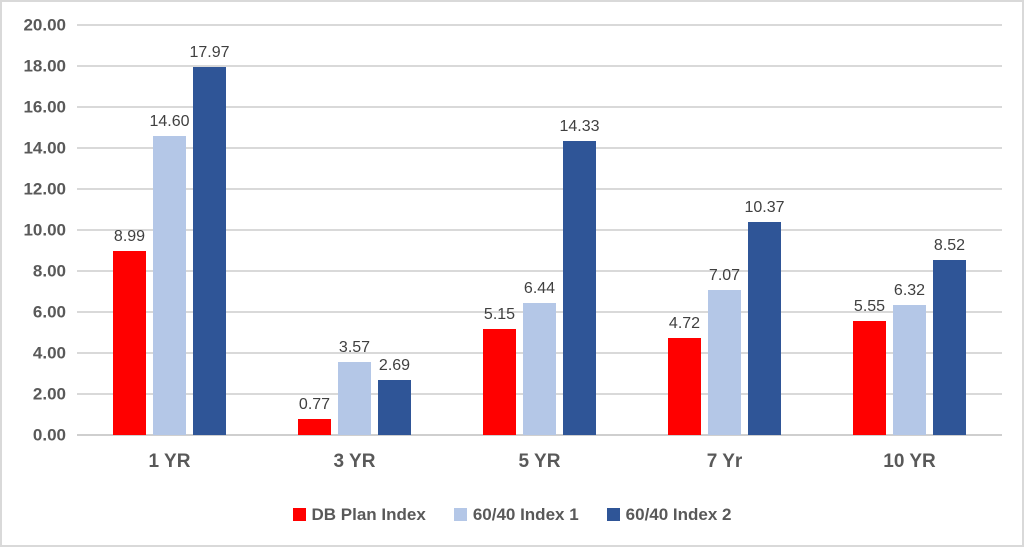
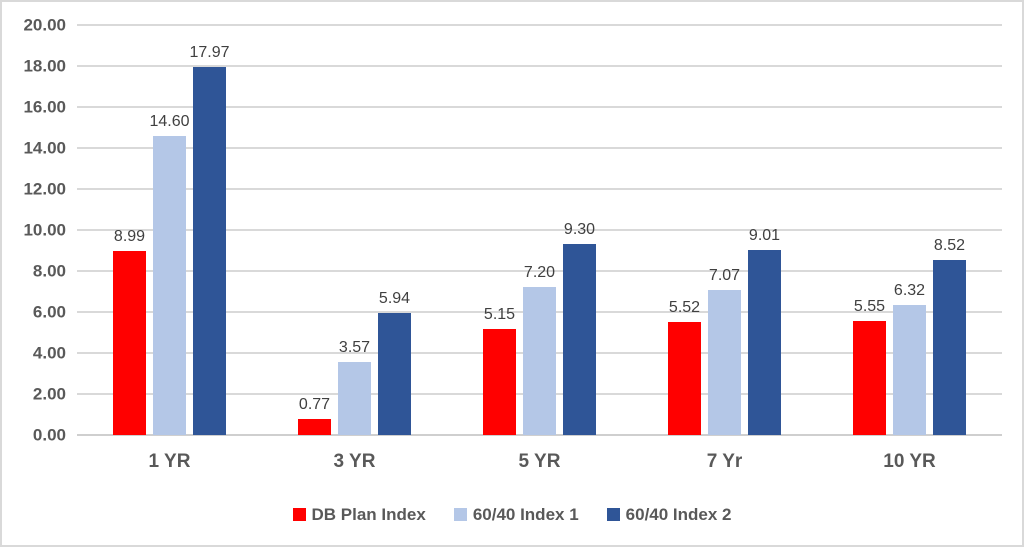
60/40 Index 2/3 YR: 2.69 -> 5.94
60/40 Index 1/5 YR: 6.44 -> 7.20
60/40 Index 2/5 YR: 14.33 -> 9.30
DB Plan Index/7 Yr: 4.72 -> 5.52
60/40 Index 2/7 Yr: 10.37 -> 9.01
